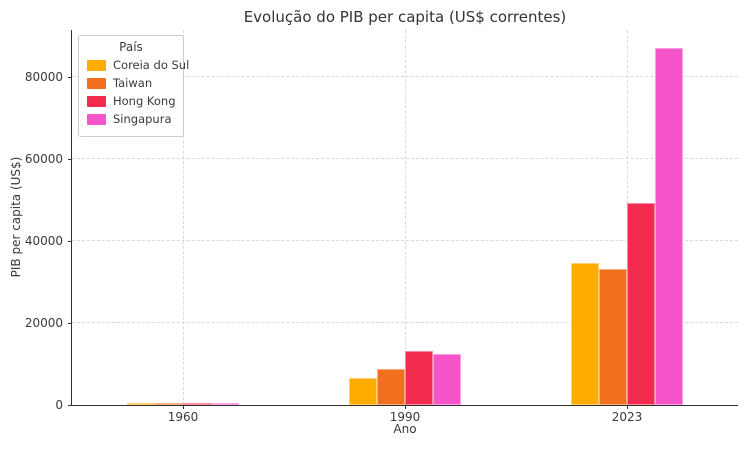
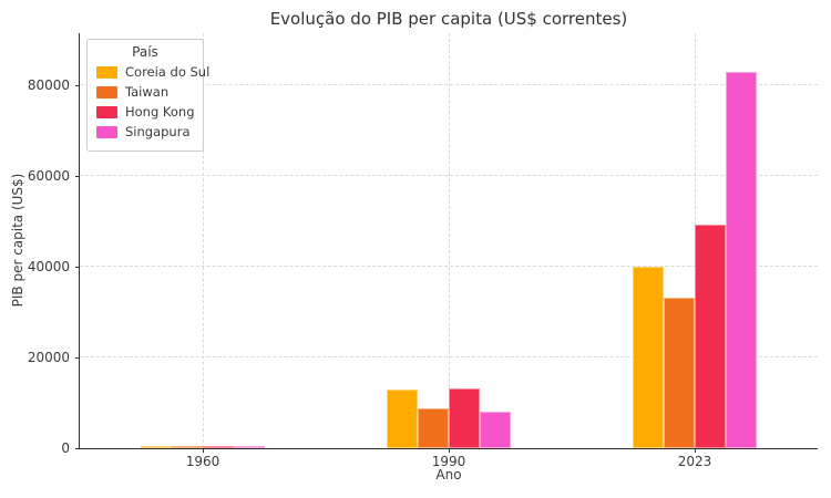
Coreia do Sul/1990: 6000 -> 13000
Singapura/1990: 12000 -> 8000
Coreia do Sul/2023: 35000 -> 40000
Singapura/2023: 87000 -> 83000
